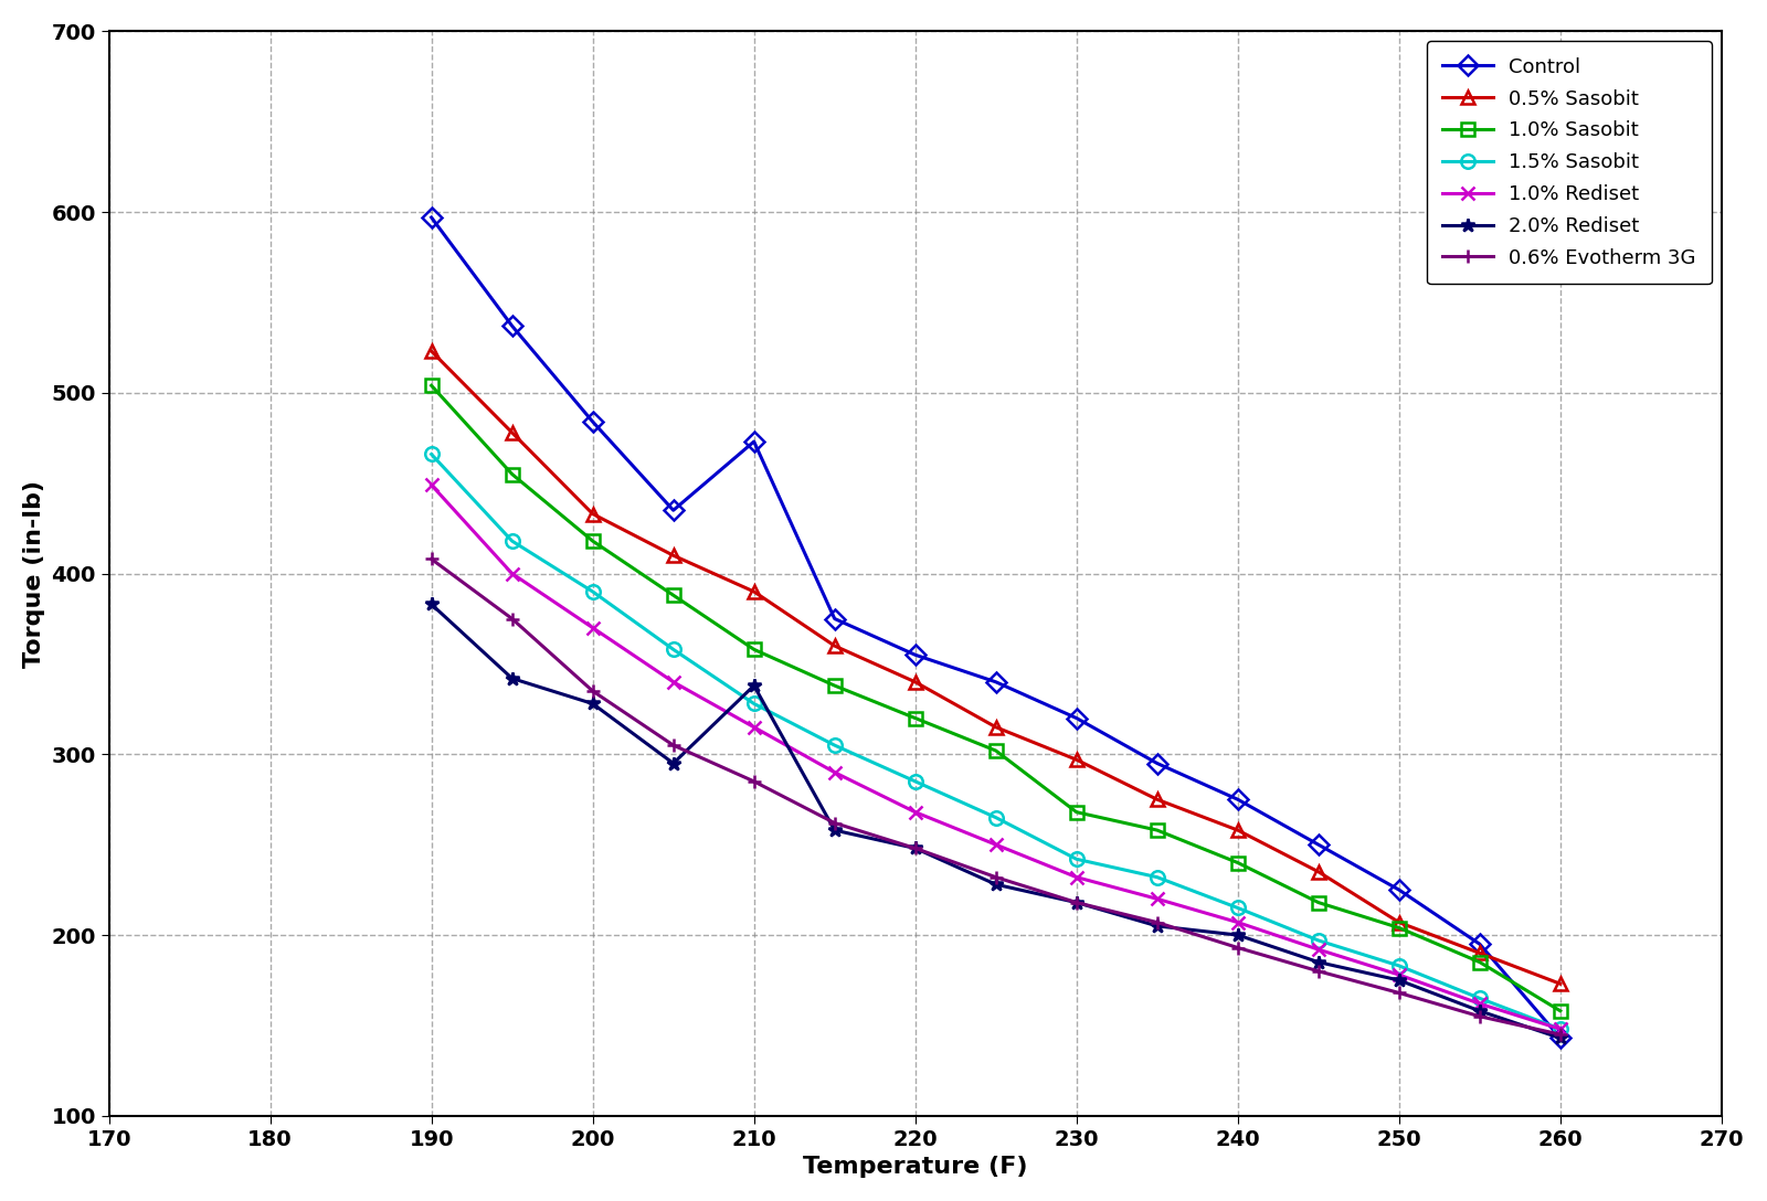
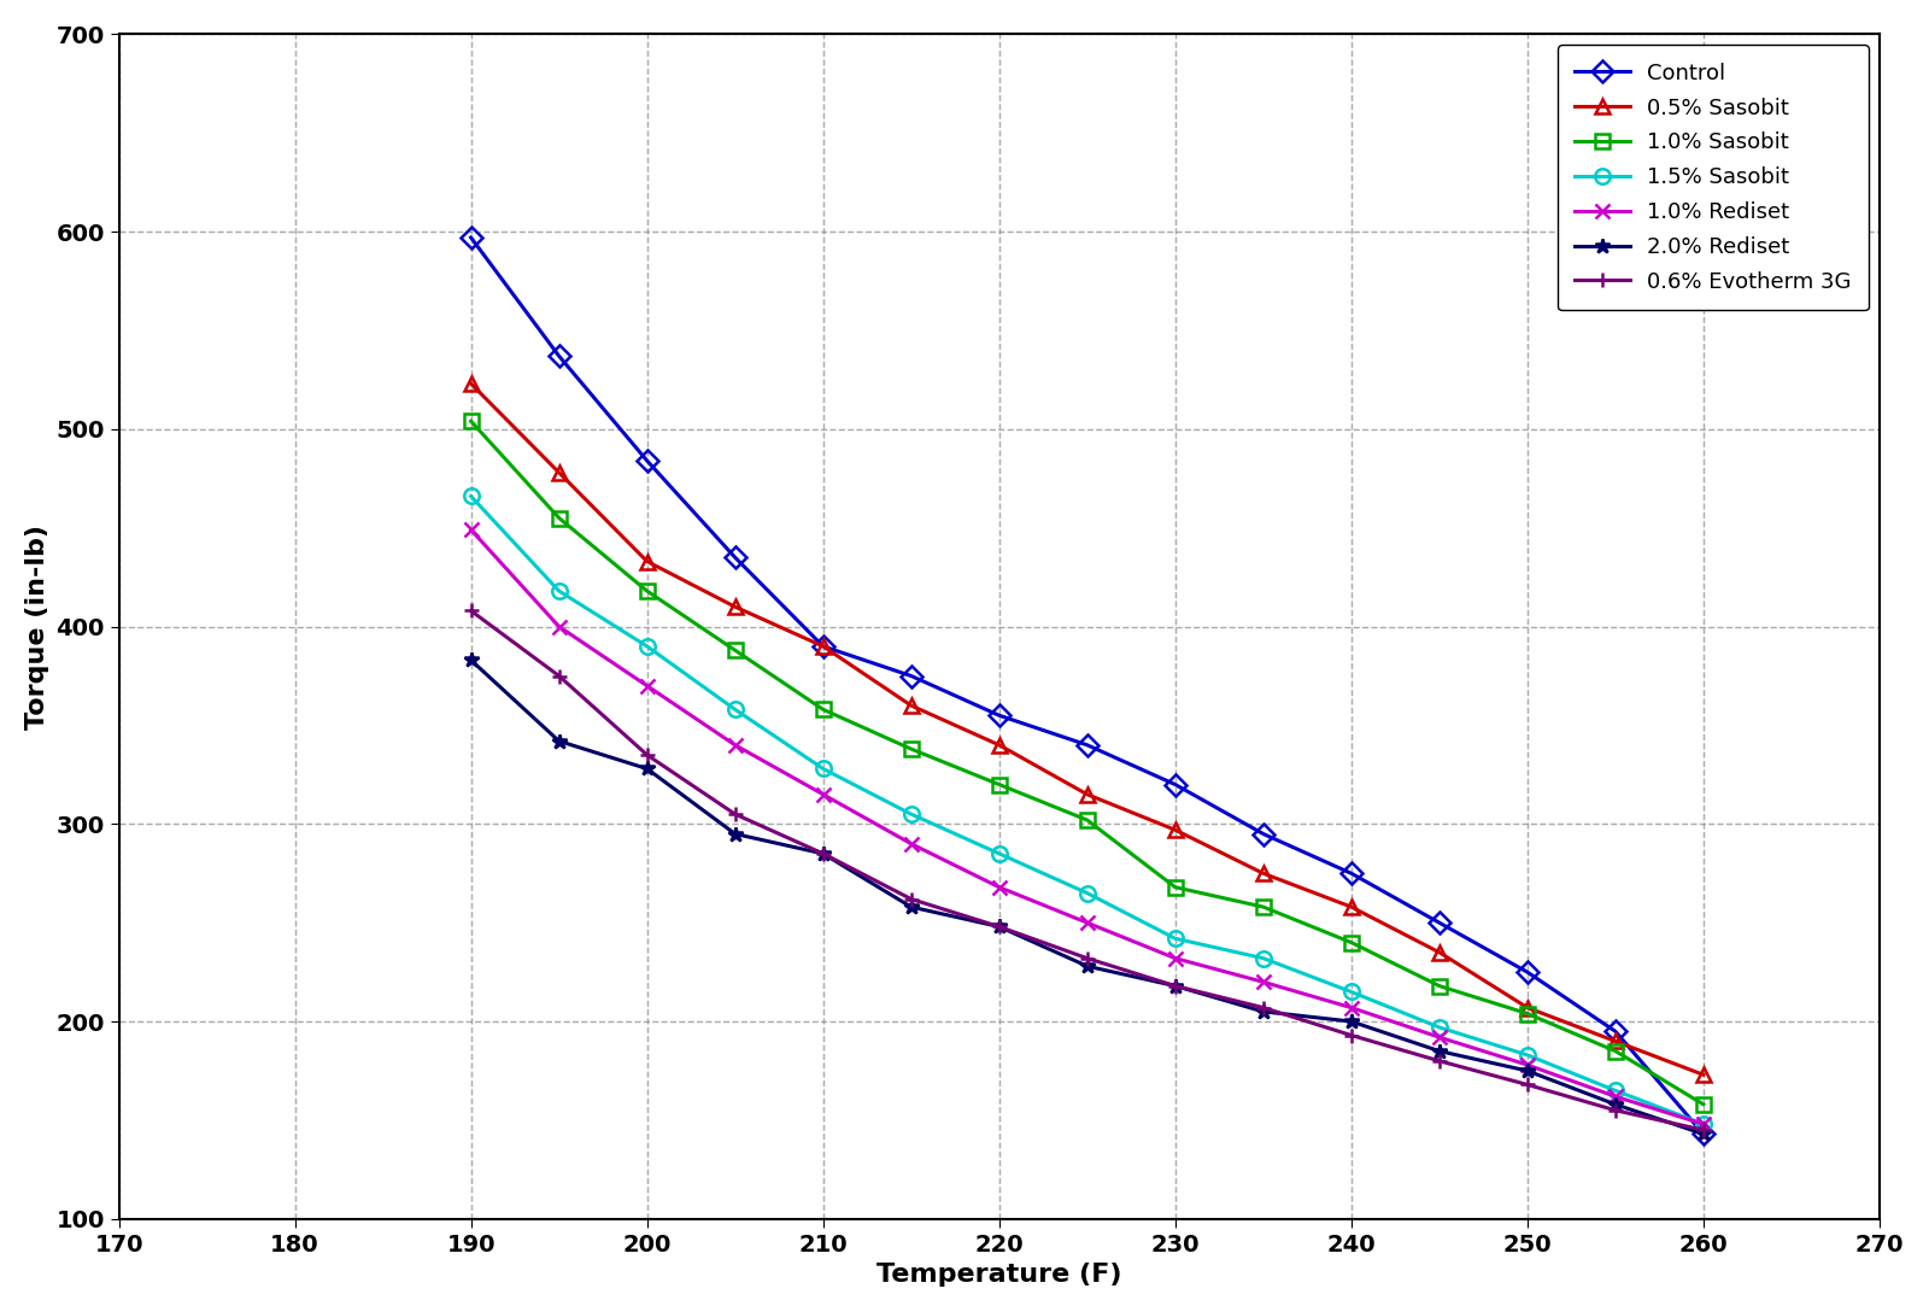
Control/210: 473 -> 390
2.0% Rediset/210: 338 -> 285
